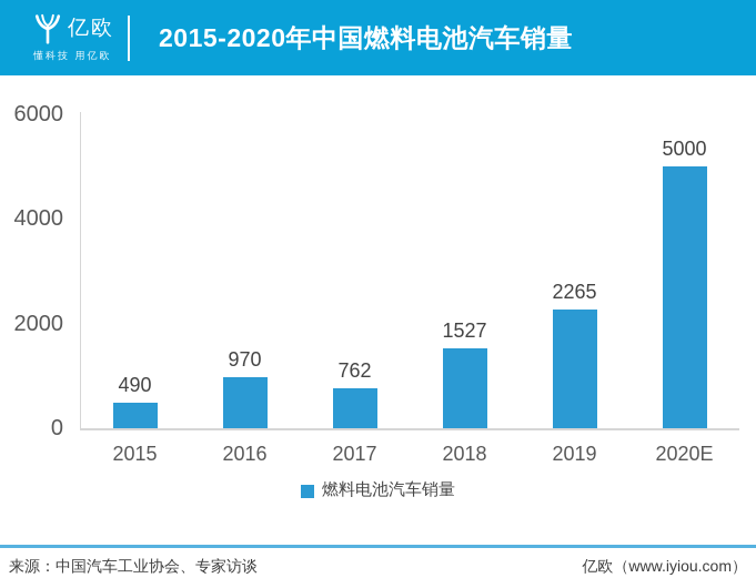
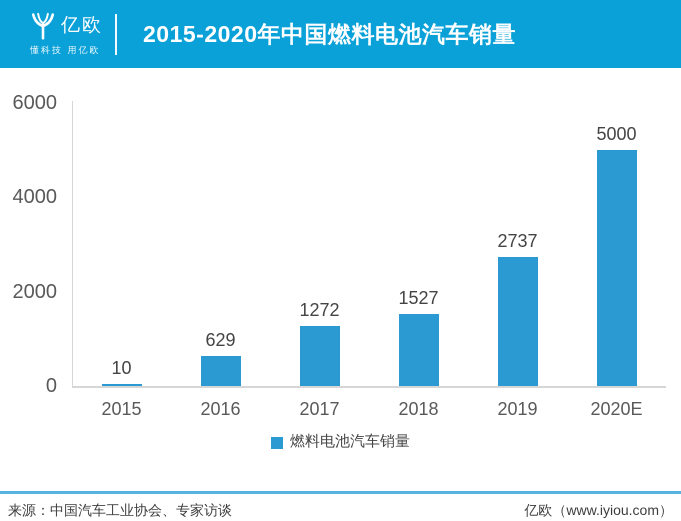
2015: 490 -> 10
2016: 970 -> 629
2017: 762 -> 1272
2019: 2265 -> 2737
